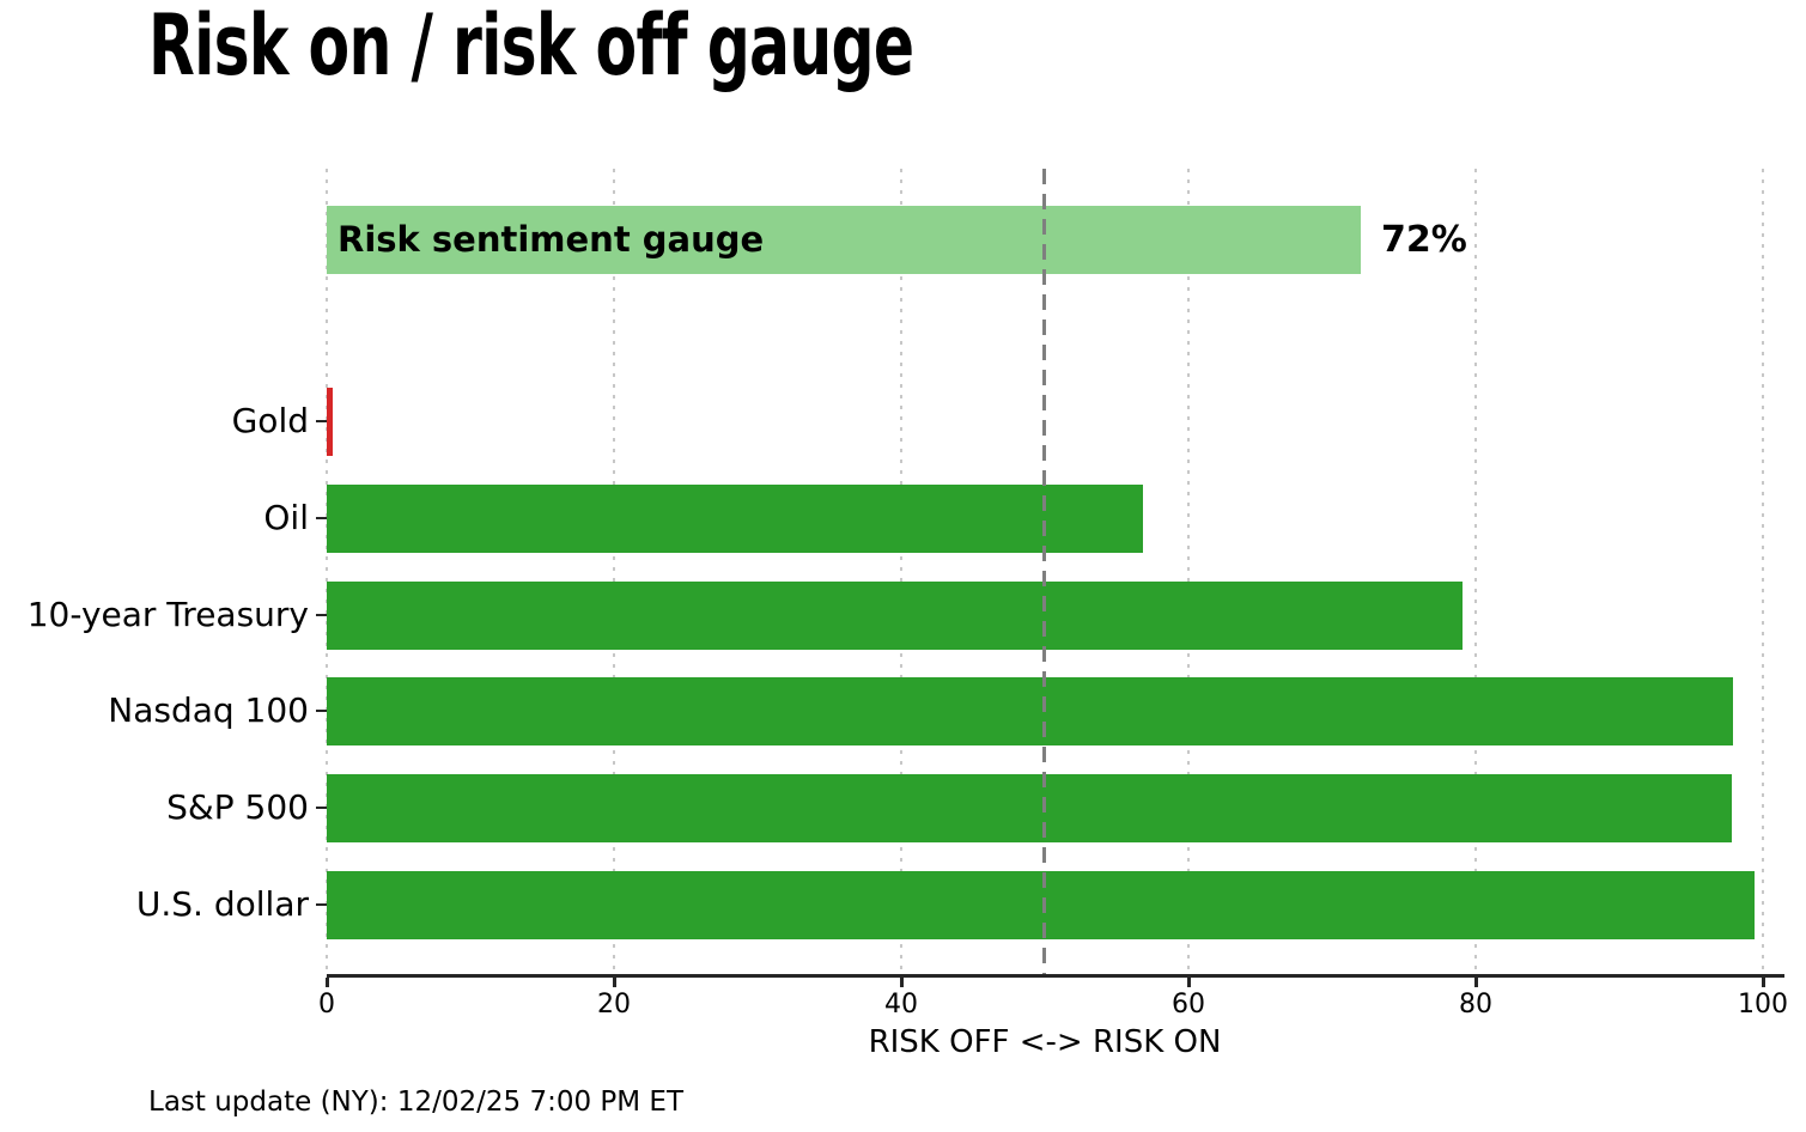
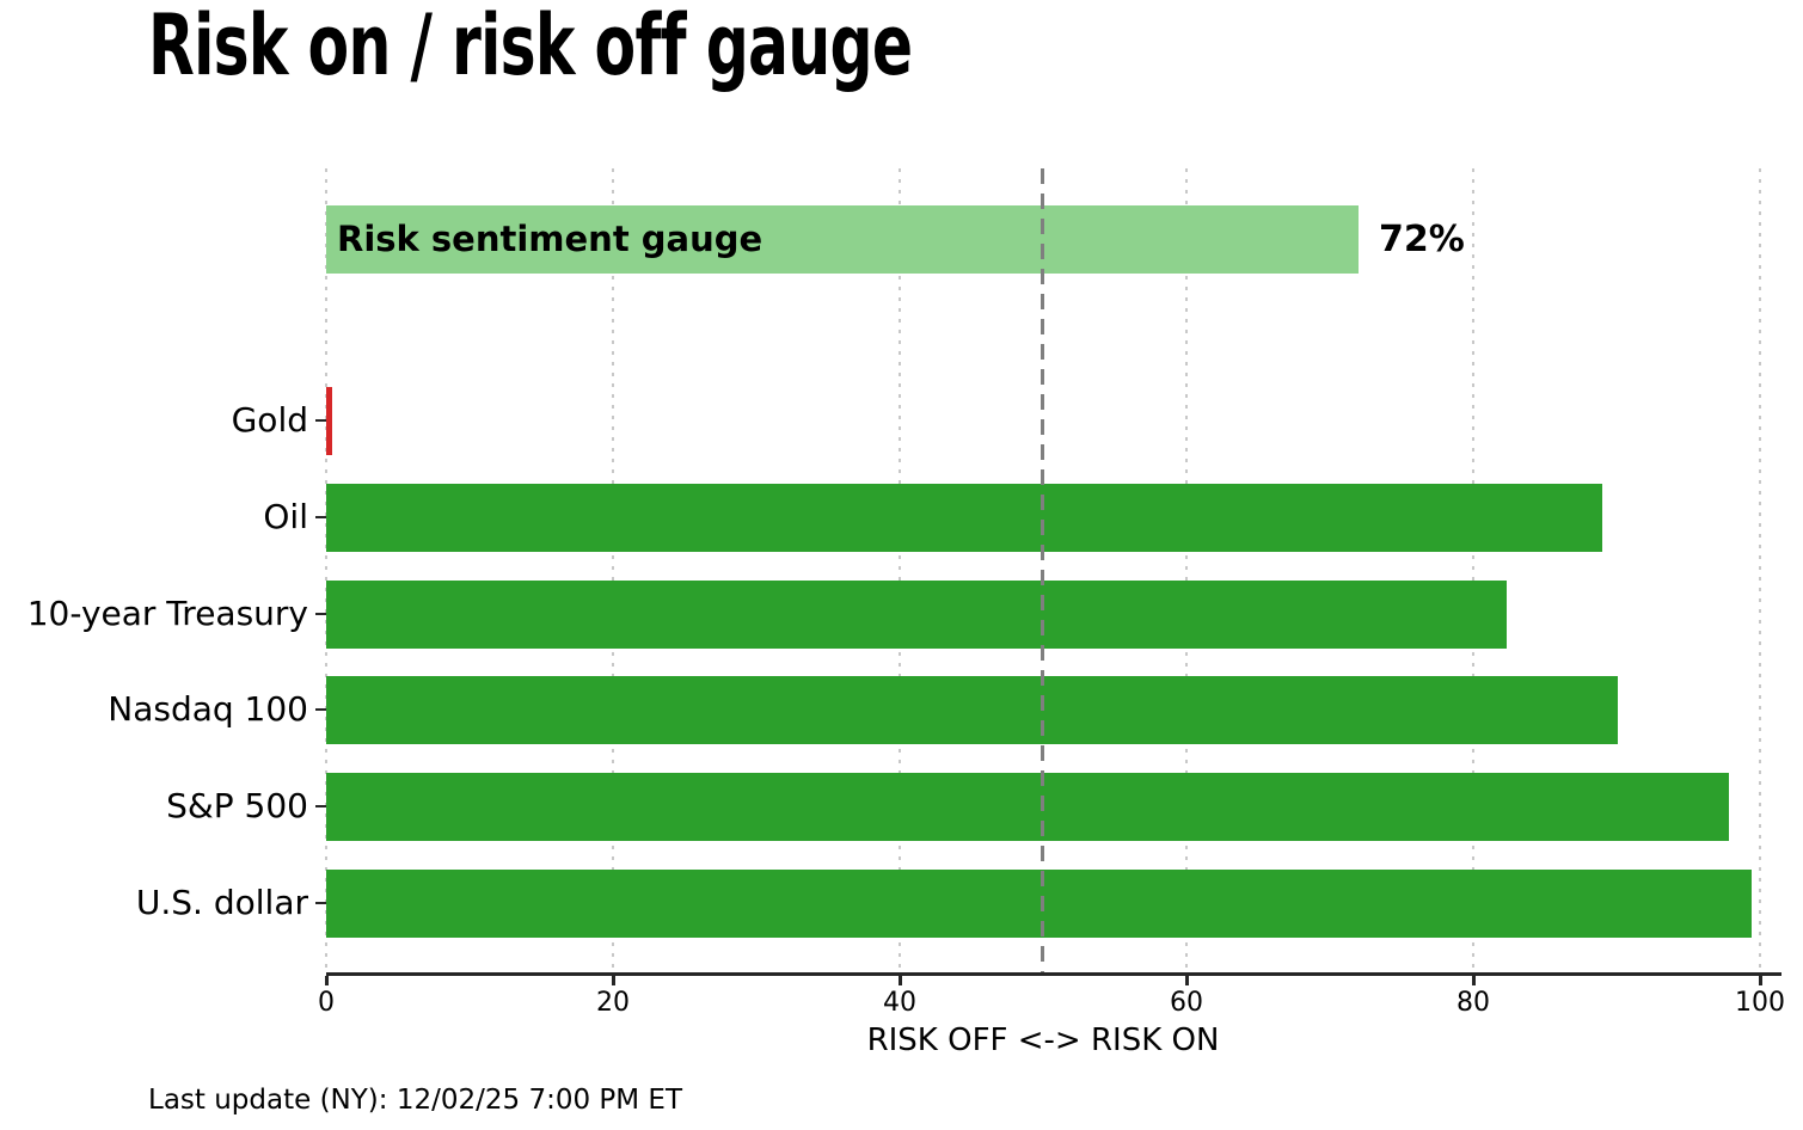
Oil: 56.8 -> 89.0
10-year Treasury: 79.1 -> 82.3
Nasdaq 100: 97.9 -> 90.1
